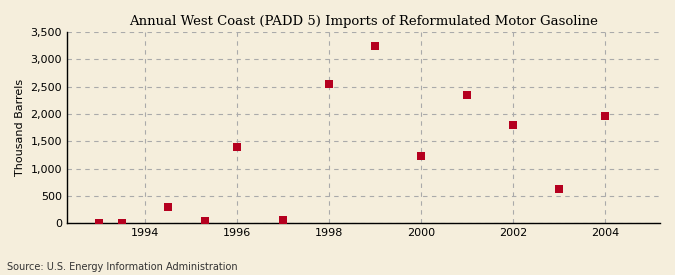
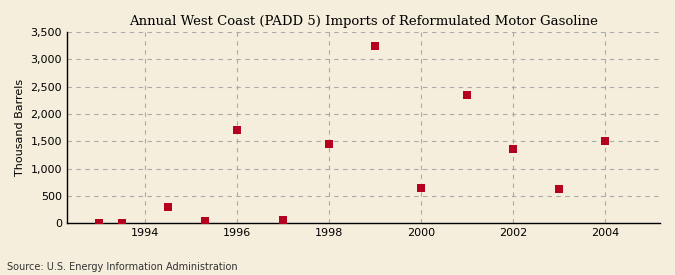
1996: 1,400 -> 1,700
1998: 2,540 -> 1,450
2000: 1,220 -> 650
2002: 1,800 -> 1,350
2004: 1,960 -> 1,500
